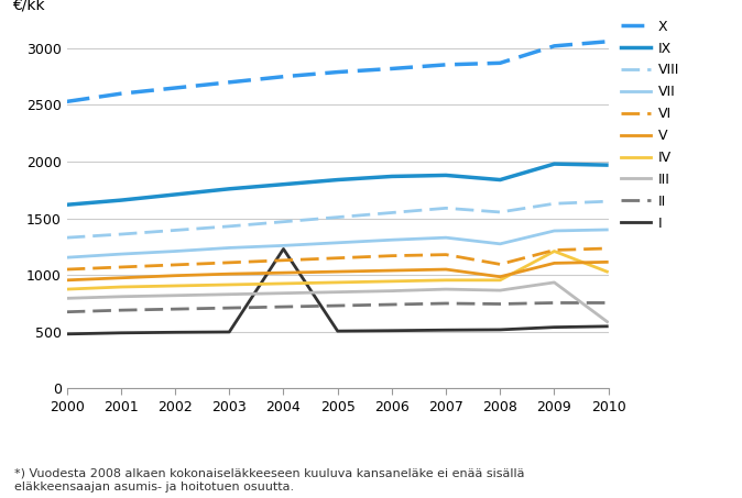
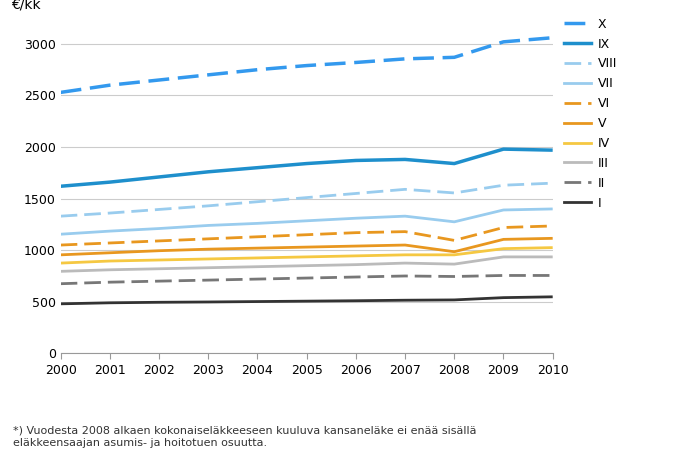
I/2004: 1230 -> 500
IV/2009: 1210 -> 1020
III/2010: 580 -> 940
